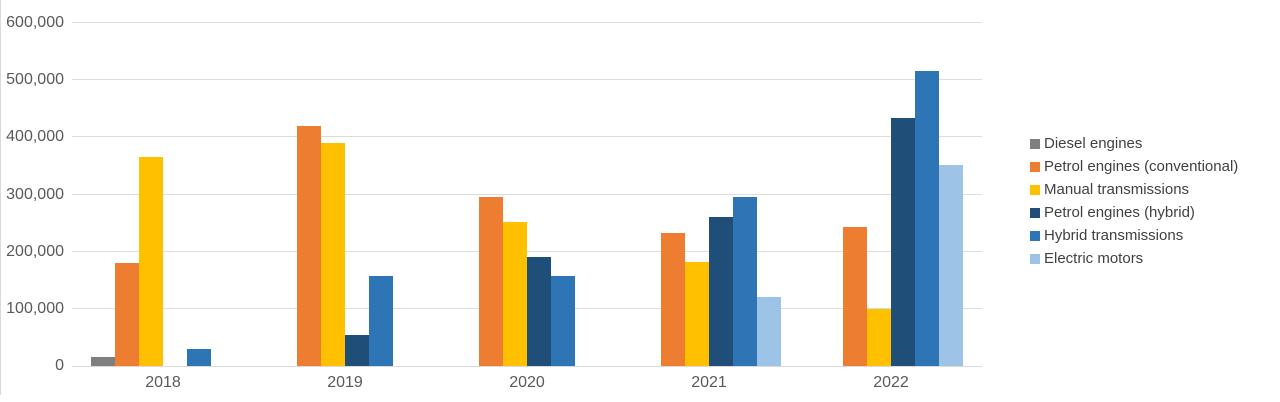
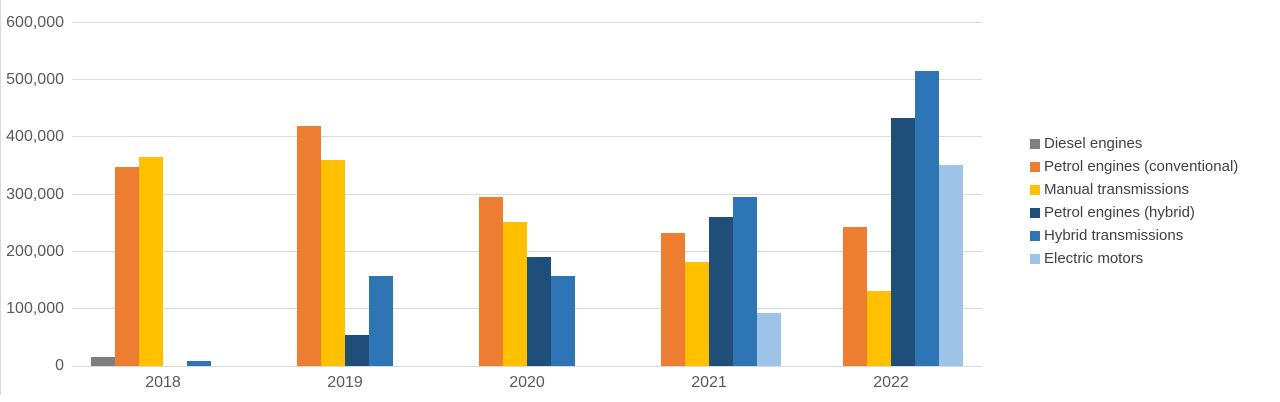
Petrol engines (conventional)/2018: 180000 -> 350000
Hybrid transmissions/2018: 30000 -> 10000
Manual transmissions/2019: 390000 -> 360000
Electric motors/2021: 120000 -> 90000
Manual transmissions/2022: 100000 -> 130000
